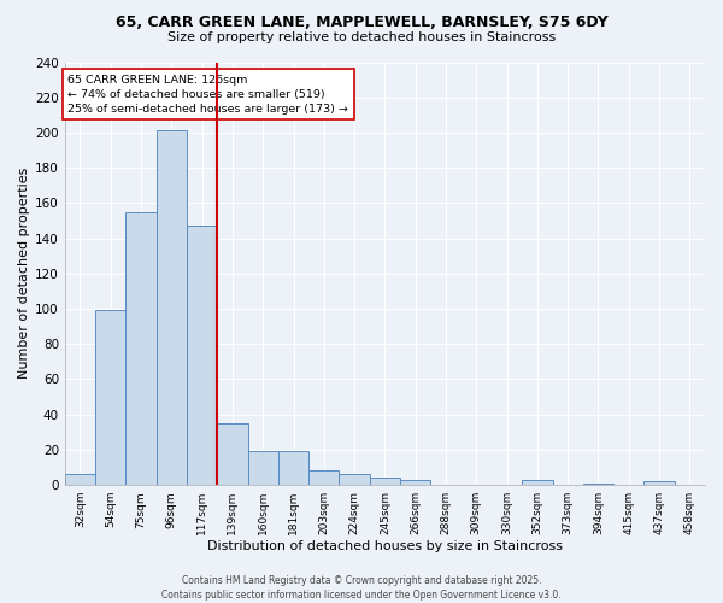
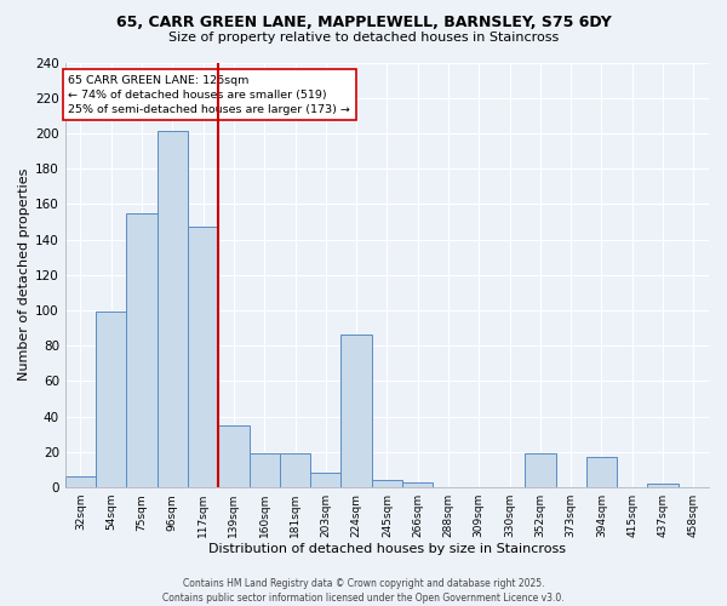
224sqm: 6 -> 86
352sqm: 3 -> 19
394sqm: 1 -> 17
